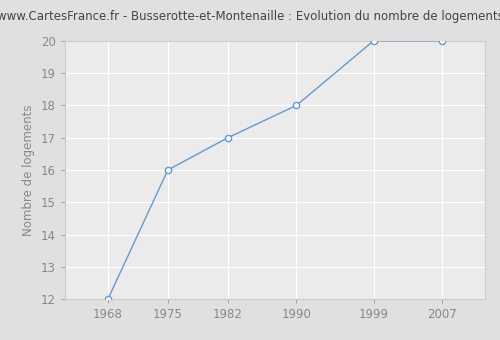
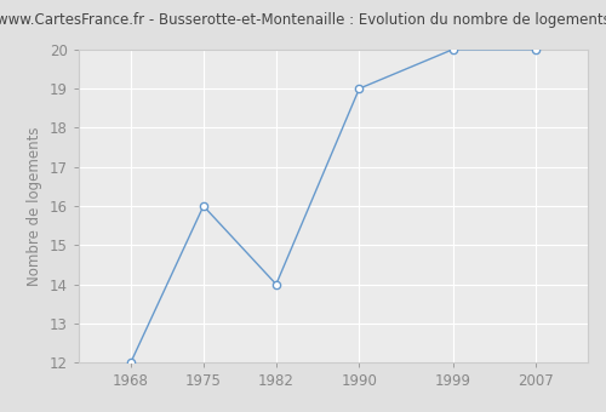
1982: 17 -> 14
1990: 18 -> 19
